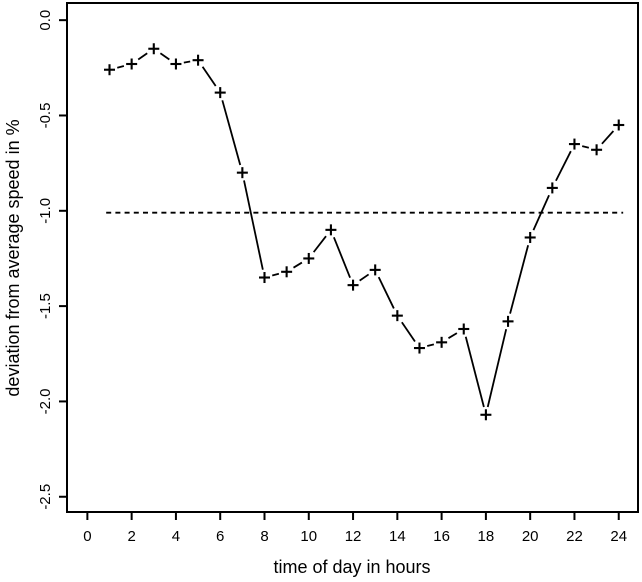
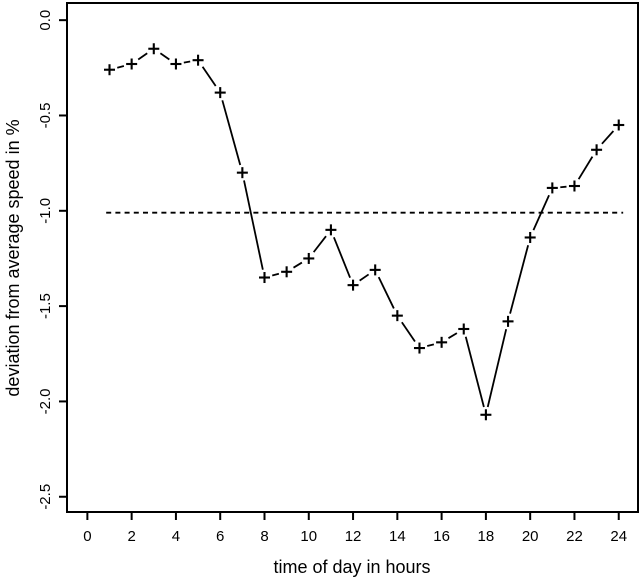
22: -0.65 -> -0.87
